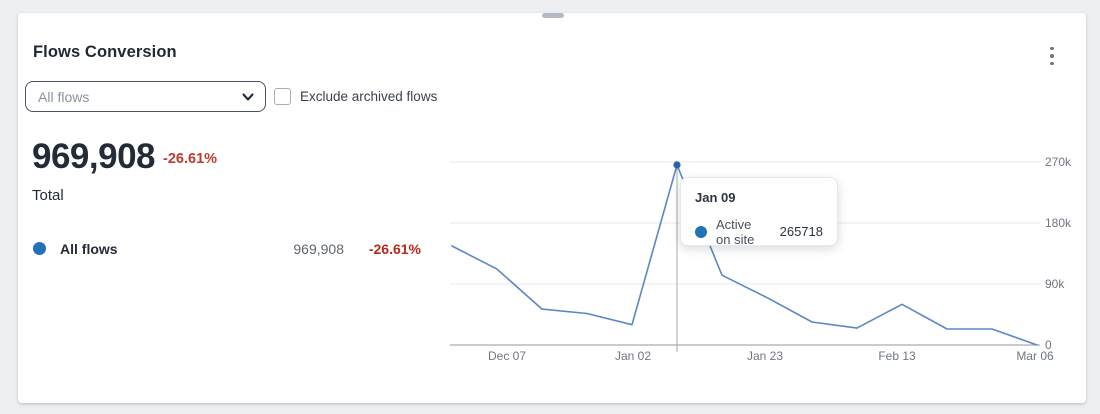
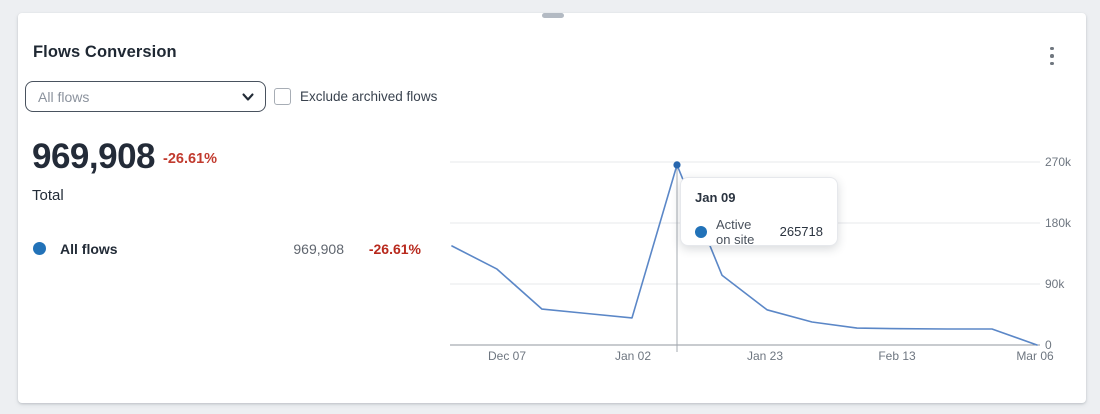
Jan 02: 30k -> 40k
Jan 23: 70k -> 50k
Feb 13: 60k -> 20k
